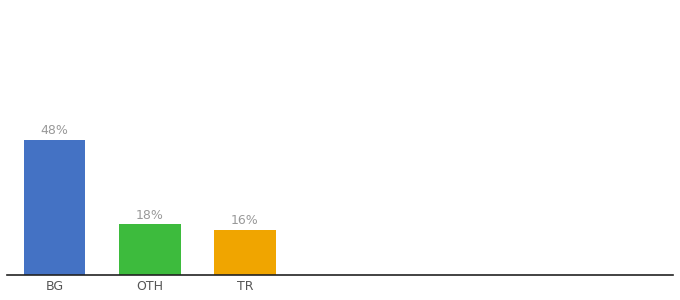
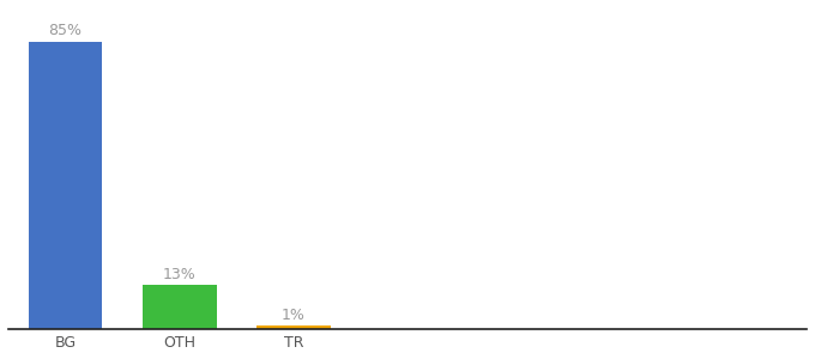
BG: 48% -> 85%
OTH: 18% -> 13%
TR: 16% -> 1%
